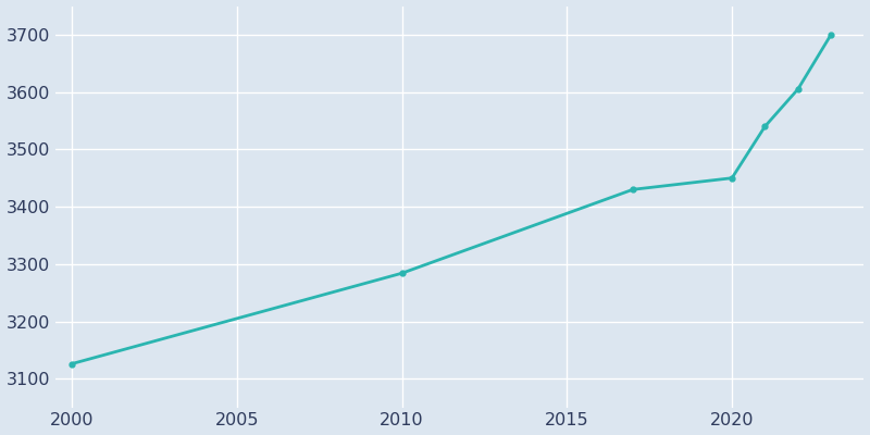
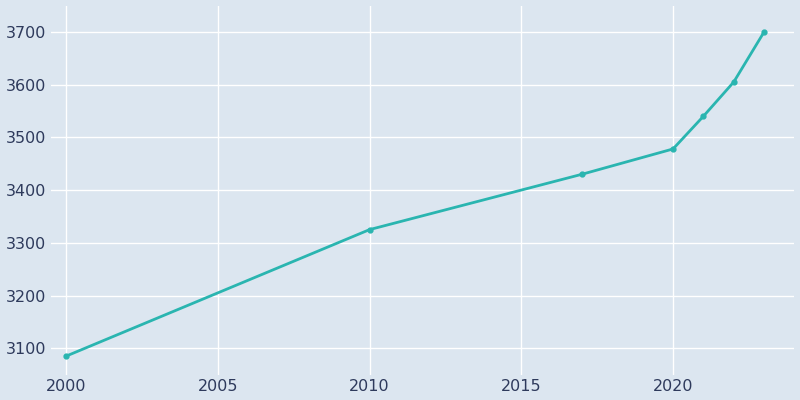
2000: 3126 -> 3085
2010: 3284 -> 3325
2020: 3450 -> 3478
